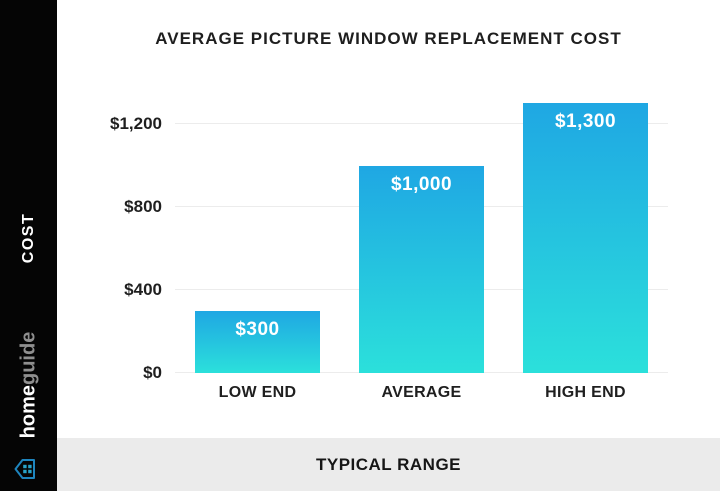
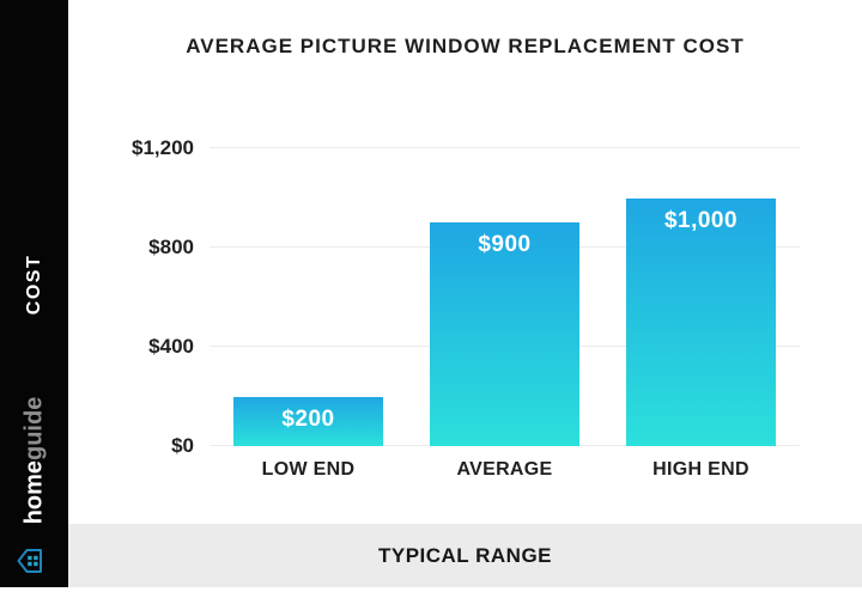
LOW END: $300 -> $200
AVERAGE: $1,000 -> $900
HIGH END: $1,300 -> $1,000
